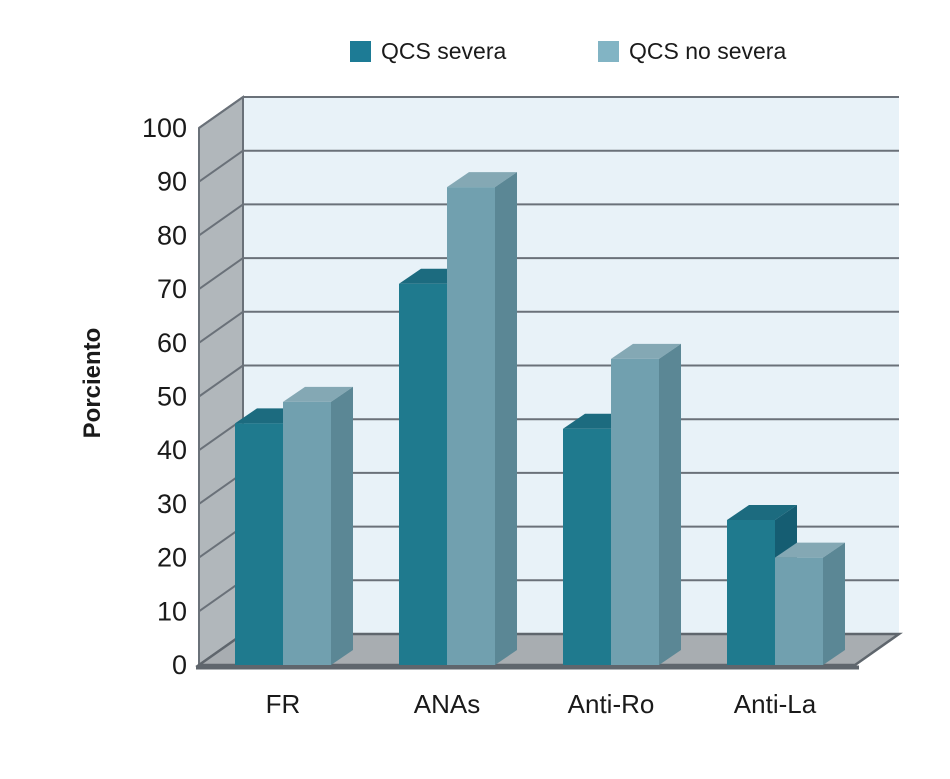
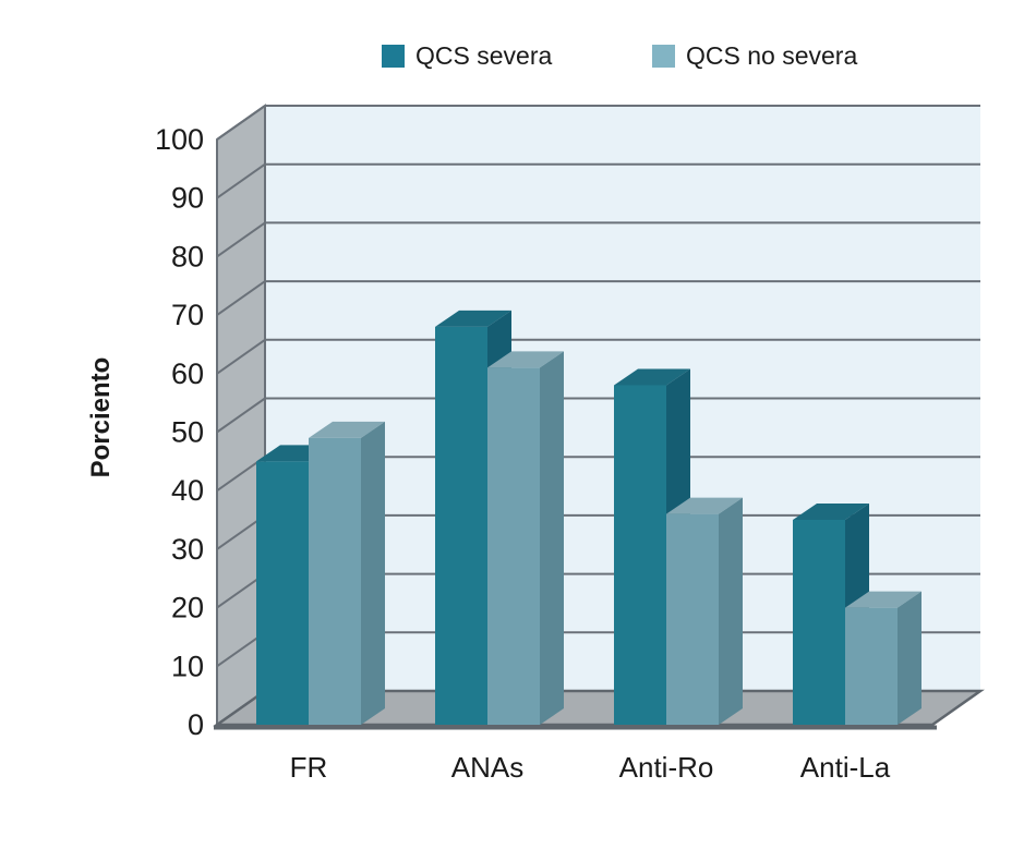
QCS severa/ANAs: 71 -> 68
QCS no severa/ANAs: 89 -> 61
QCS severa/Anti-Ro: 44 -> 58
QCS no severa/Anti-Ro: 57 -> 36
QCS severa/Anti-La: 27 -> 35
